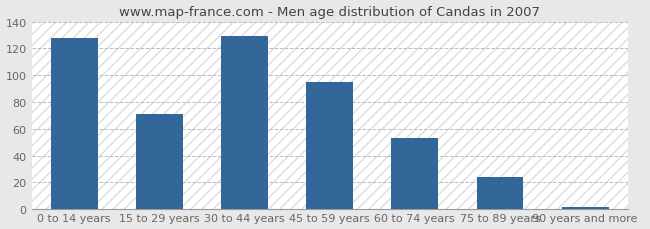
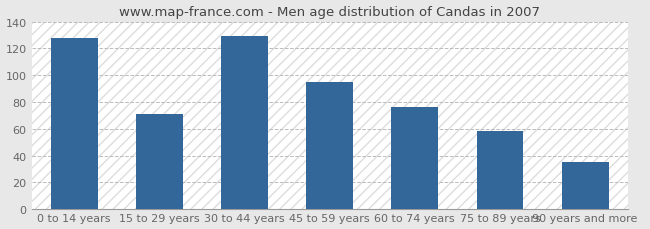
60 to 74 years: 53 -> 76
75 to 89 years: 24 -> 58
90 years and more: 2 -> 35
